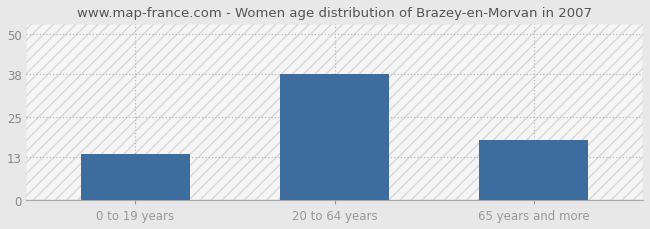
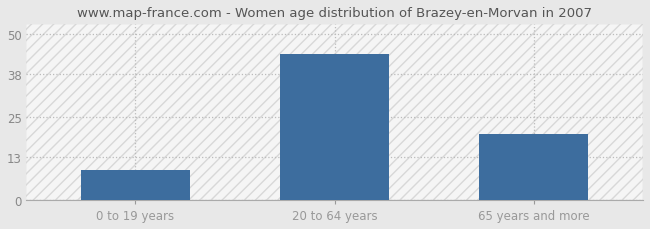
0 to 19 years: 14 -> 9
20 to 64 years: 38 -> 44
65 years and more: 18 -> 20
